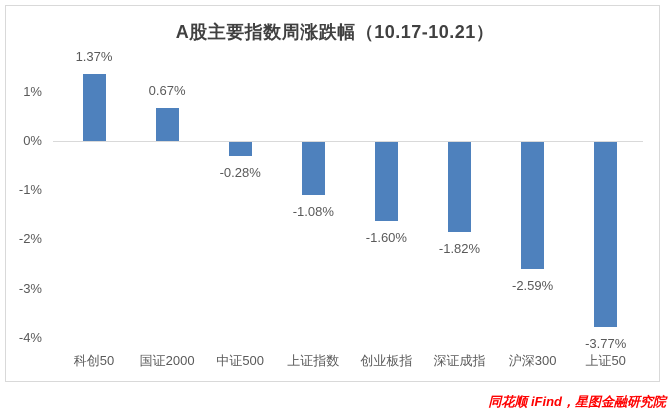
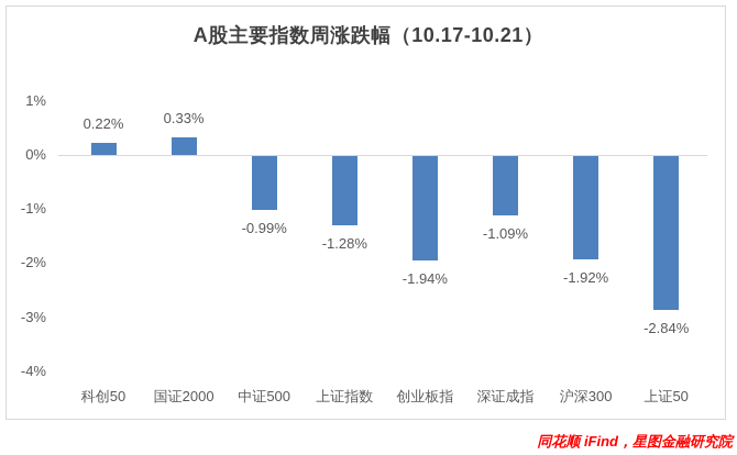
科创50: 1.37% -> 0.22%
国证2000: 0.67% -> 0.33%
中证500: -0.28% -> -0.99%
上证指数: -1.08% -> -1.28%
创业板指: -1.60% -> -1.94%
深证成指: -1.82% -> -1.09%
沪深300: -2.59% -> -1.92%
上证50: -3.77% -> -2.84%
